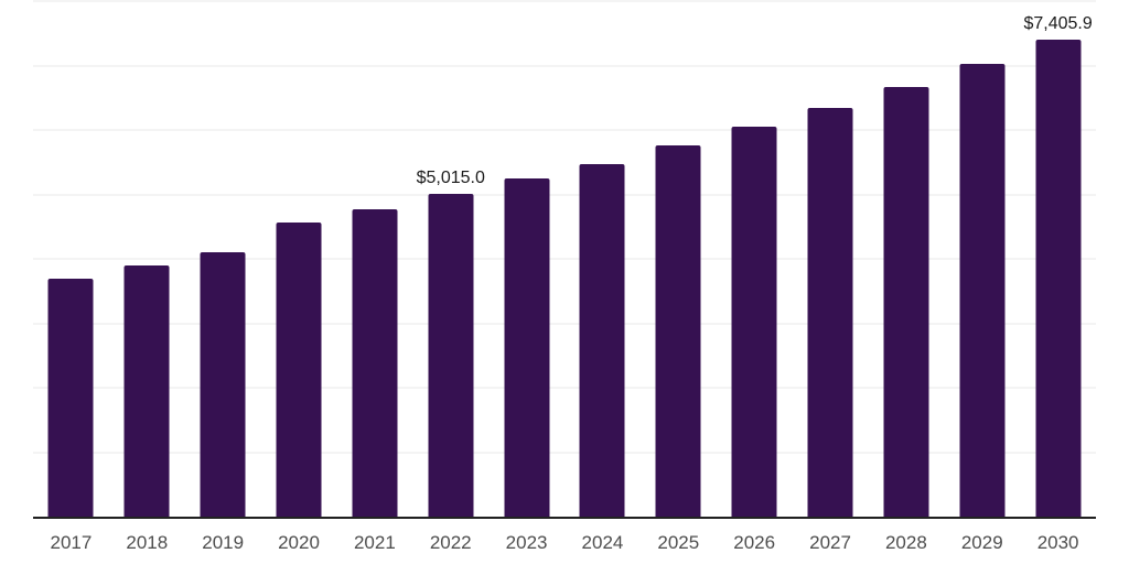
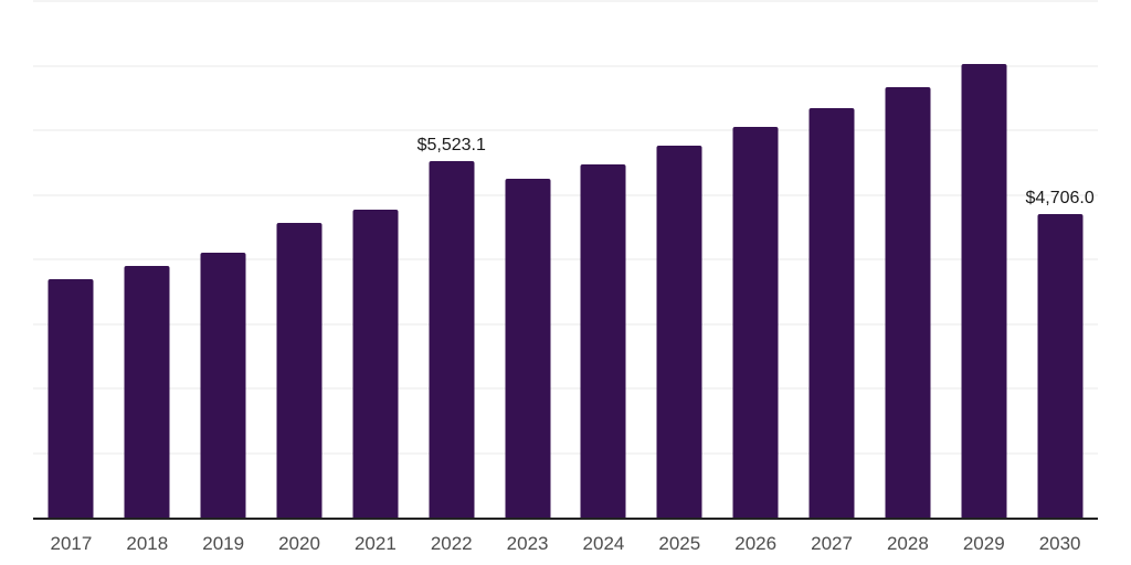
2022: $5,015.0 -> $5,523.1
2030: $7,405.9 -> $4,706.0
